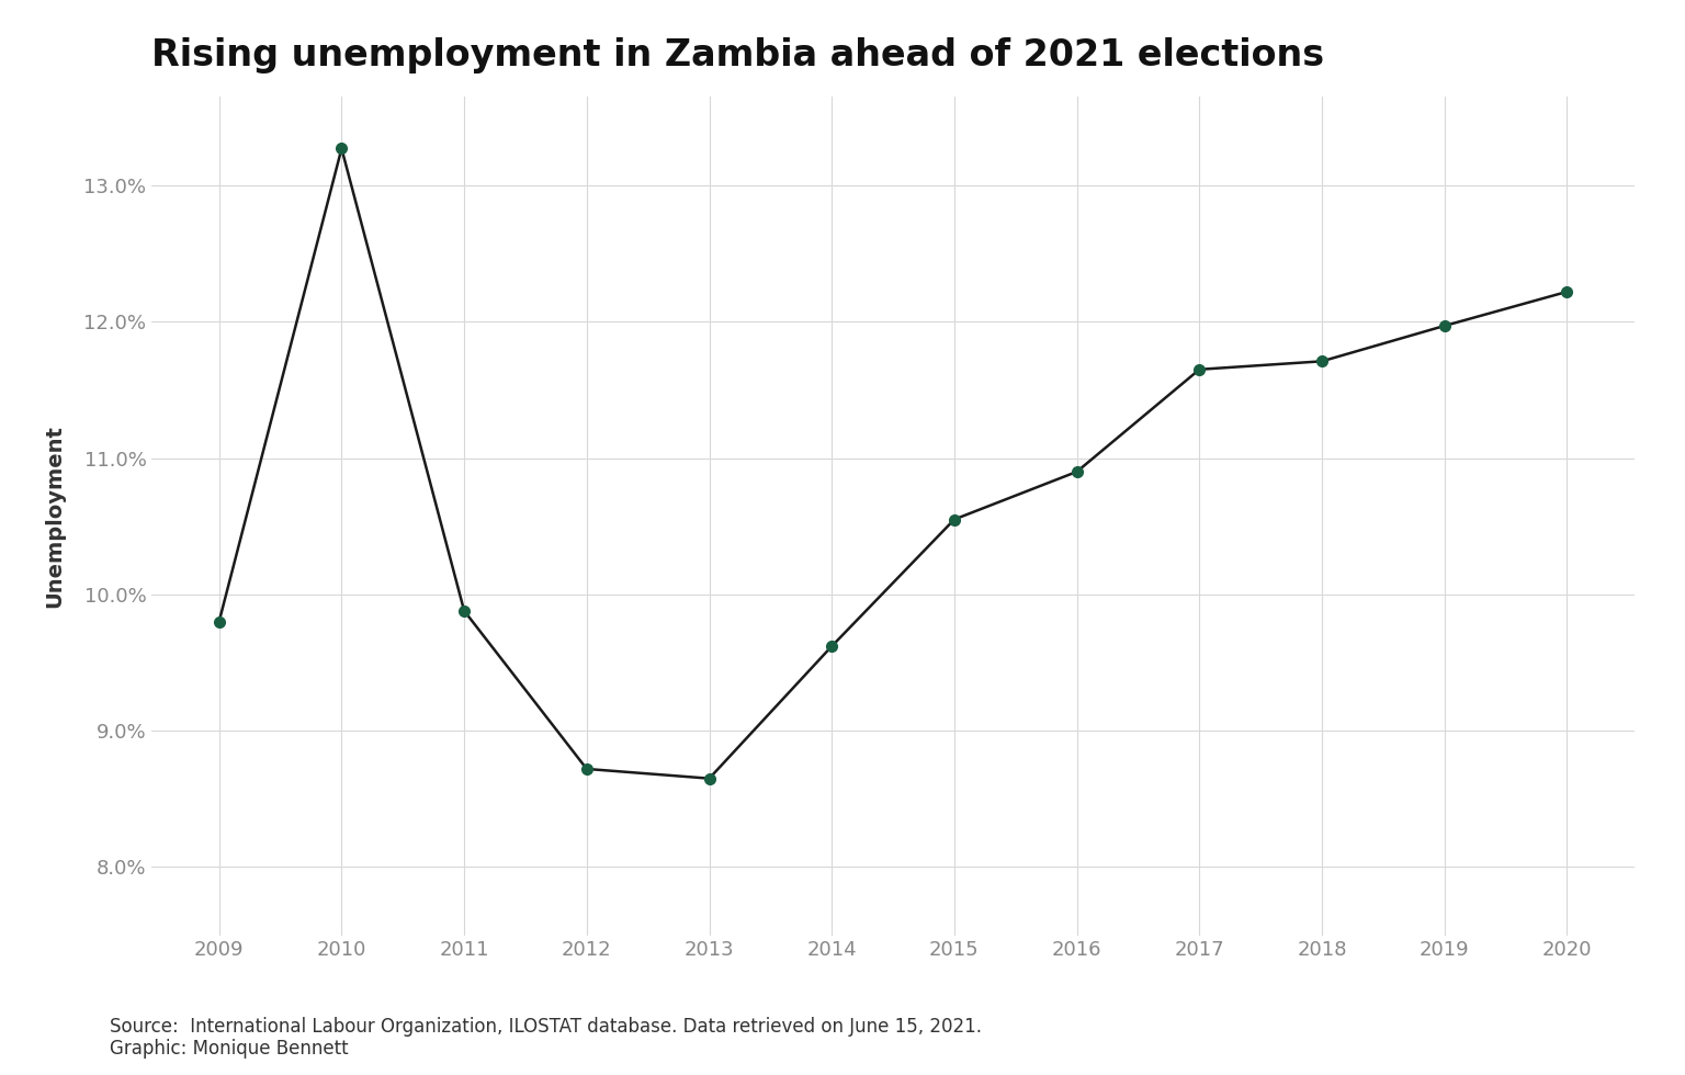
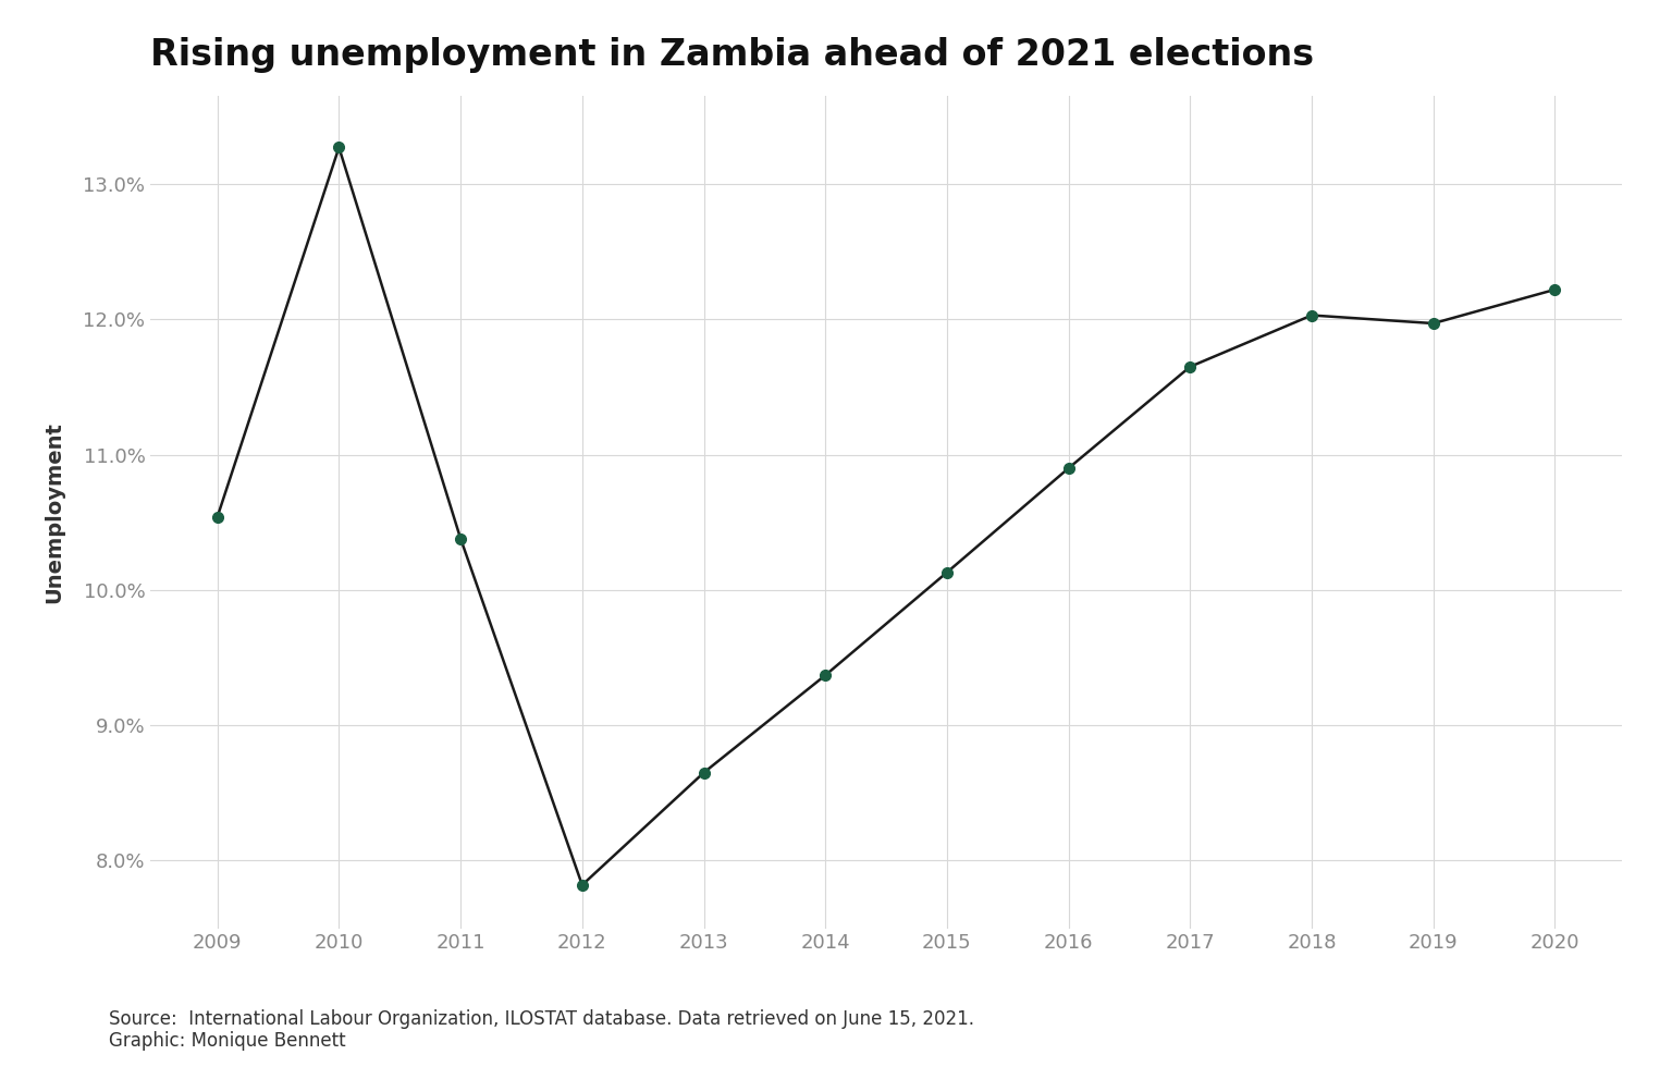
2009: 9.80% -> 10.54%
2011: 9.88% -> 10.38%
2012: 8.72% -> 7.82%
2014: 9.62% -> 9.37%
2015: 10.55% -> 10.13%
2018: 11.71% -> 12.03%
